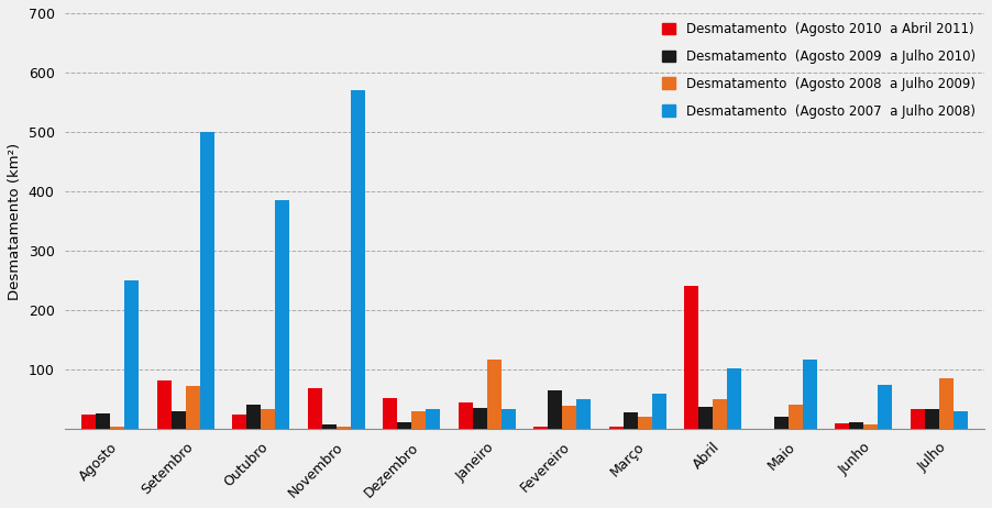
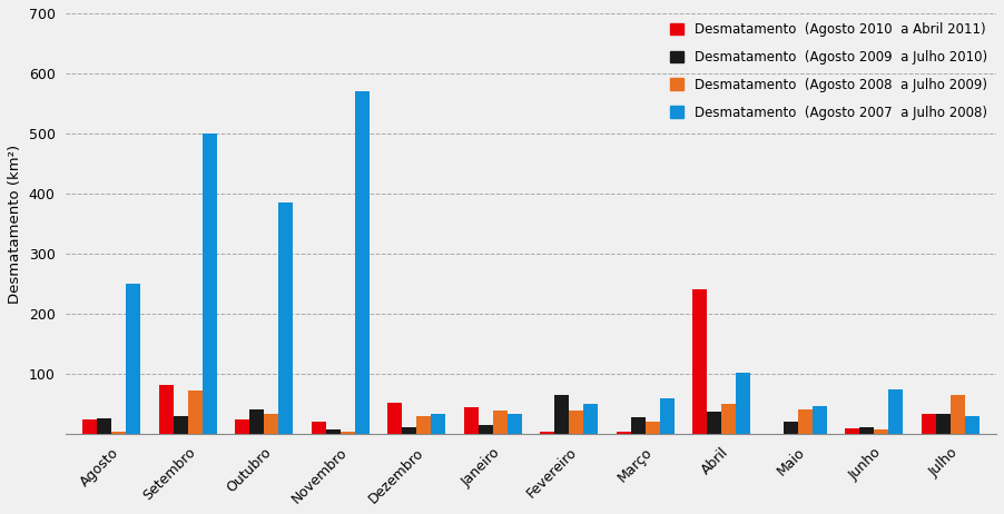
Desmatamento (Agosto 2010 a Abril 2011)/Novembro: 70 -> 22
Desmatamento (Agosto 2009 a Julho 2010)/Janeiro: 36 -> 15
Desmatamento (Agosto 2008 a Julho 2009)/Janeiro: 118 -> 40
Desmatamento (Agosto 2007 a Julho 2008)/Maio: 118 -> 47
Desmatamento (Agosto 2008 a Julho 2009)/Julho: 86 -> 65
